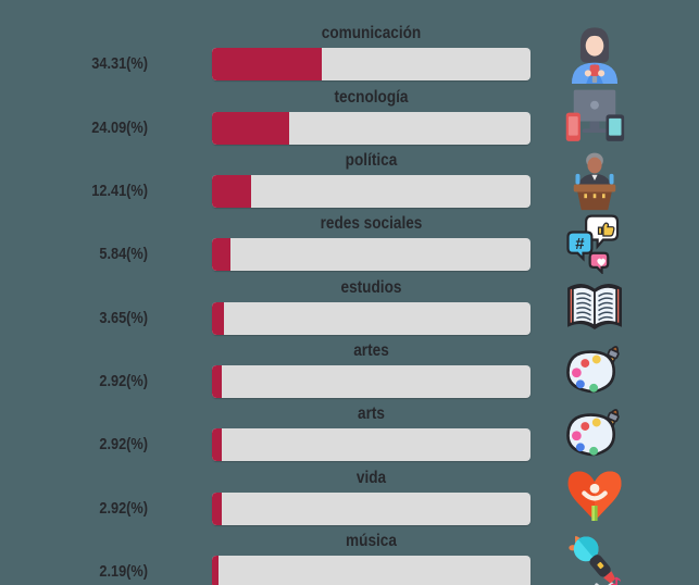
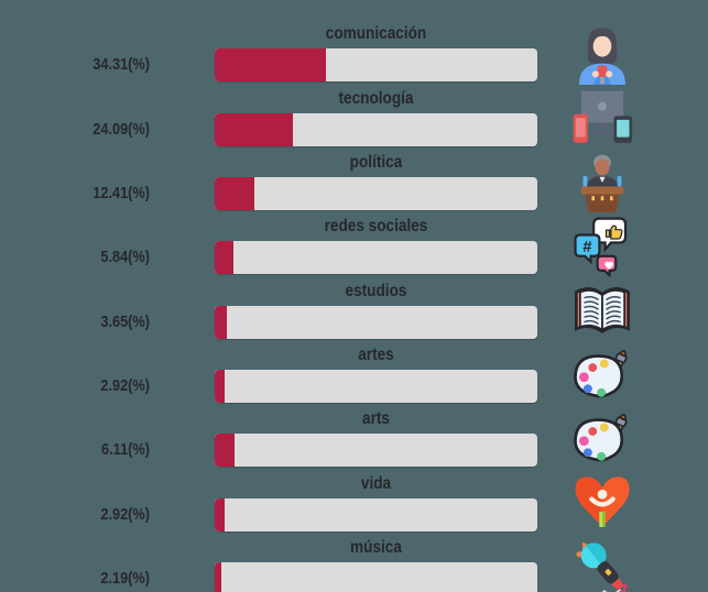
arts: 2.92 -> 6.11
